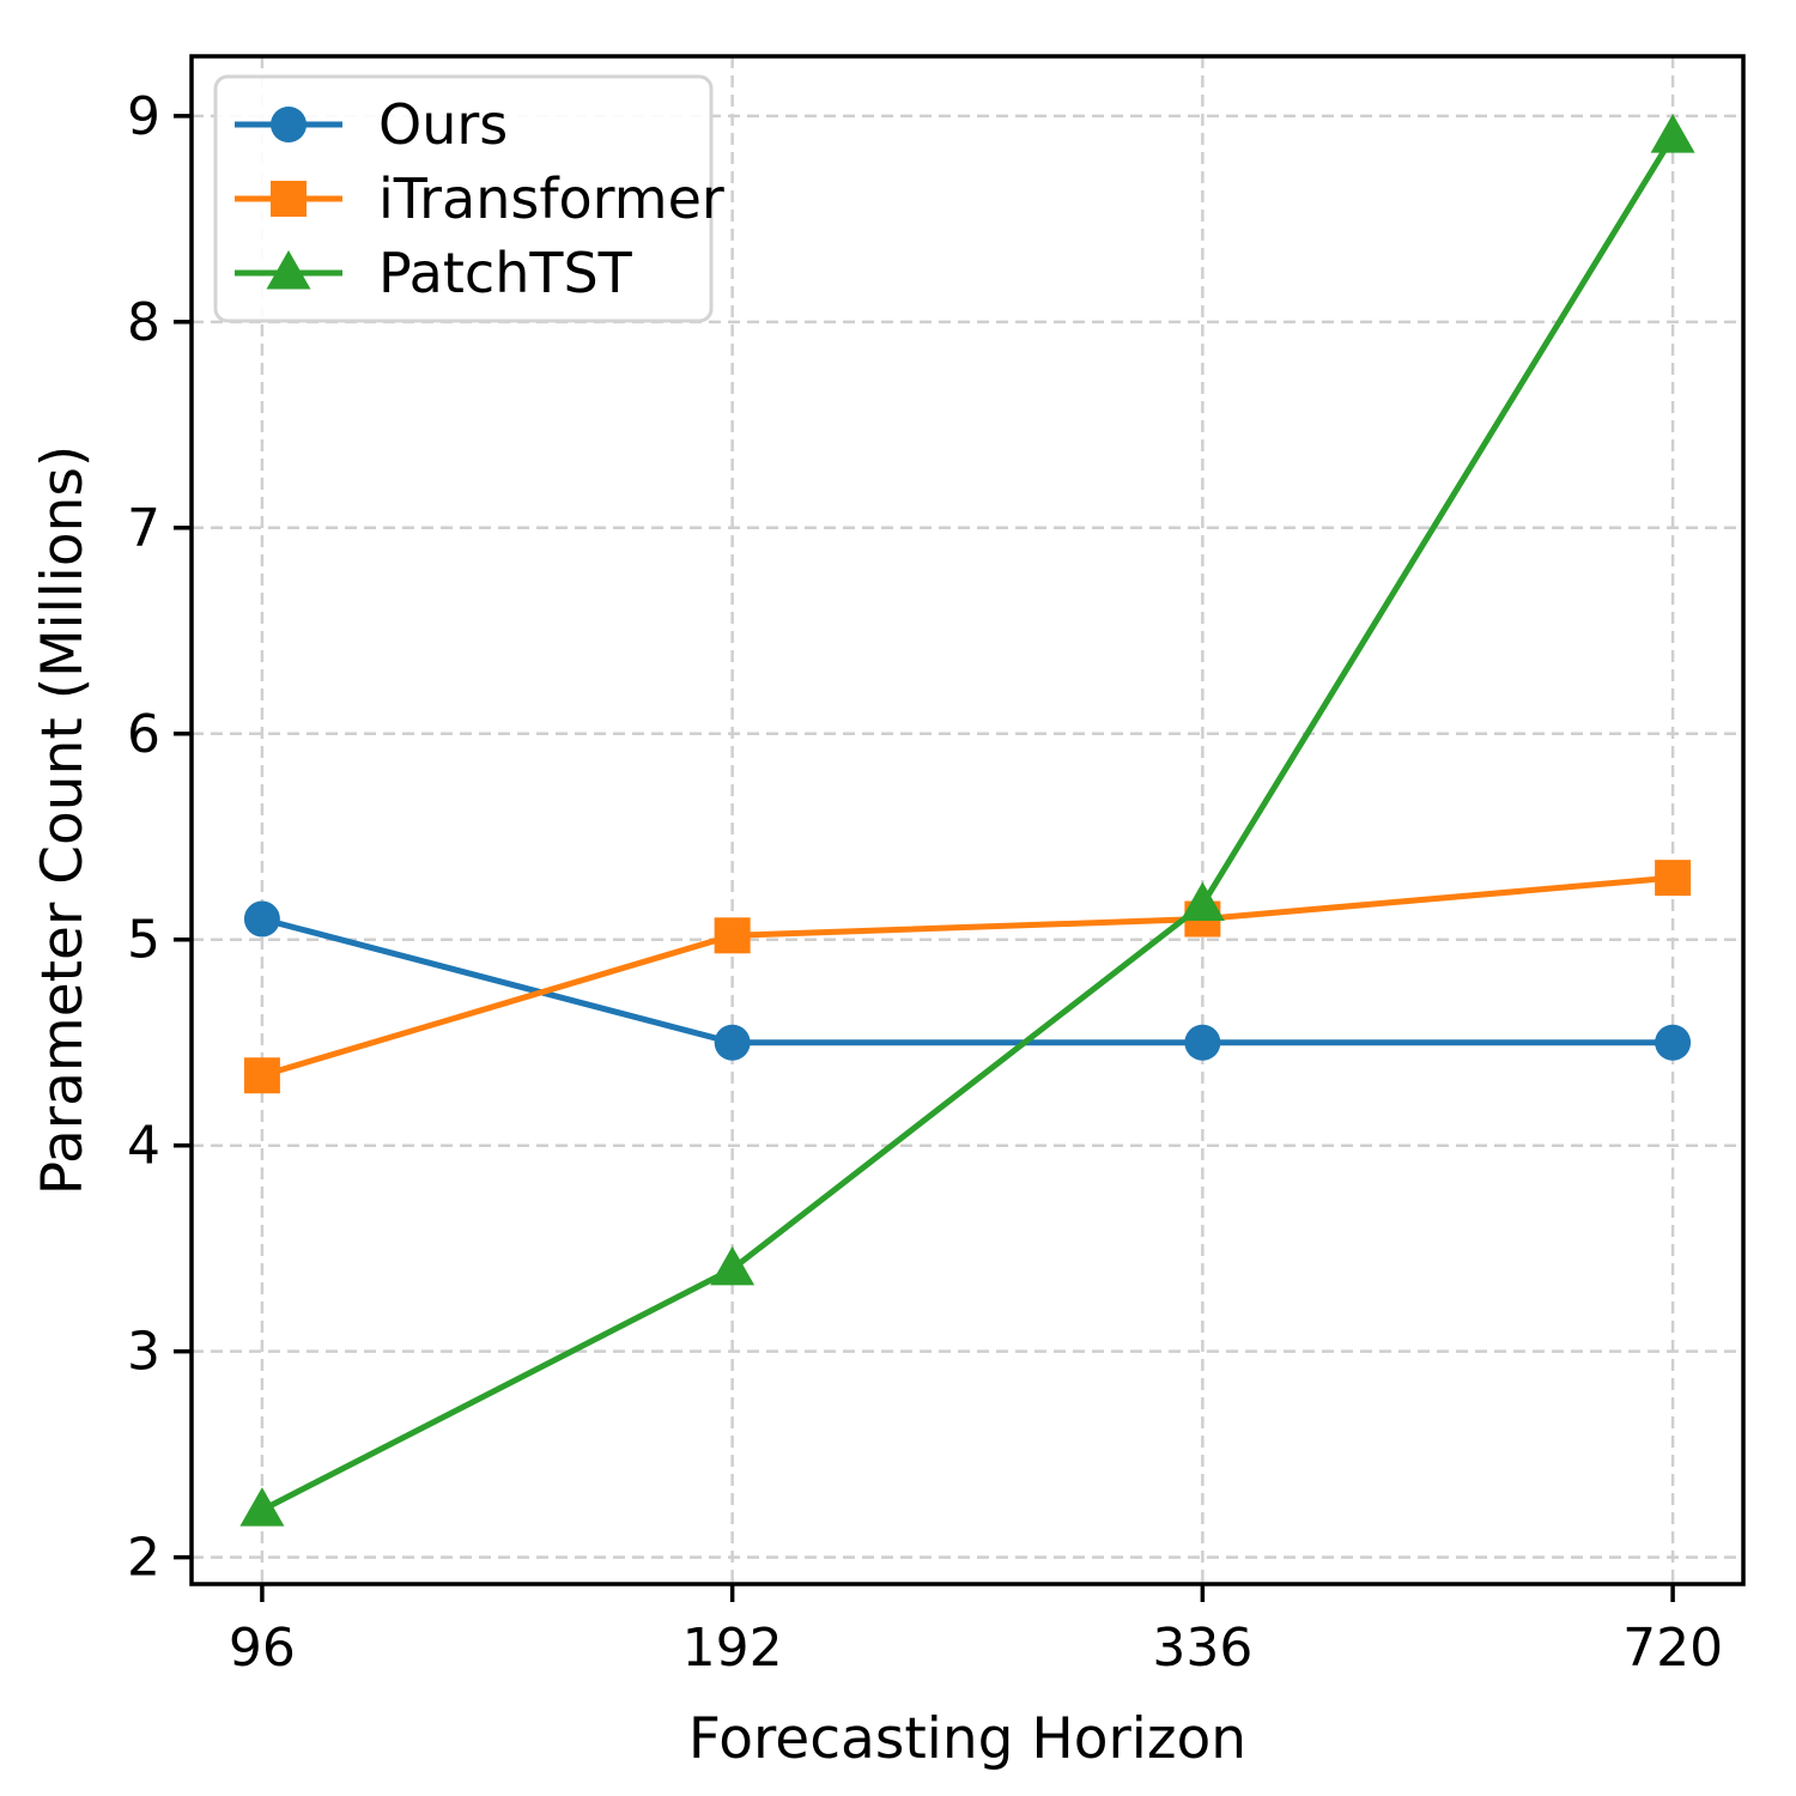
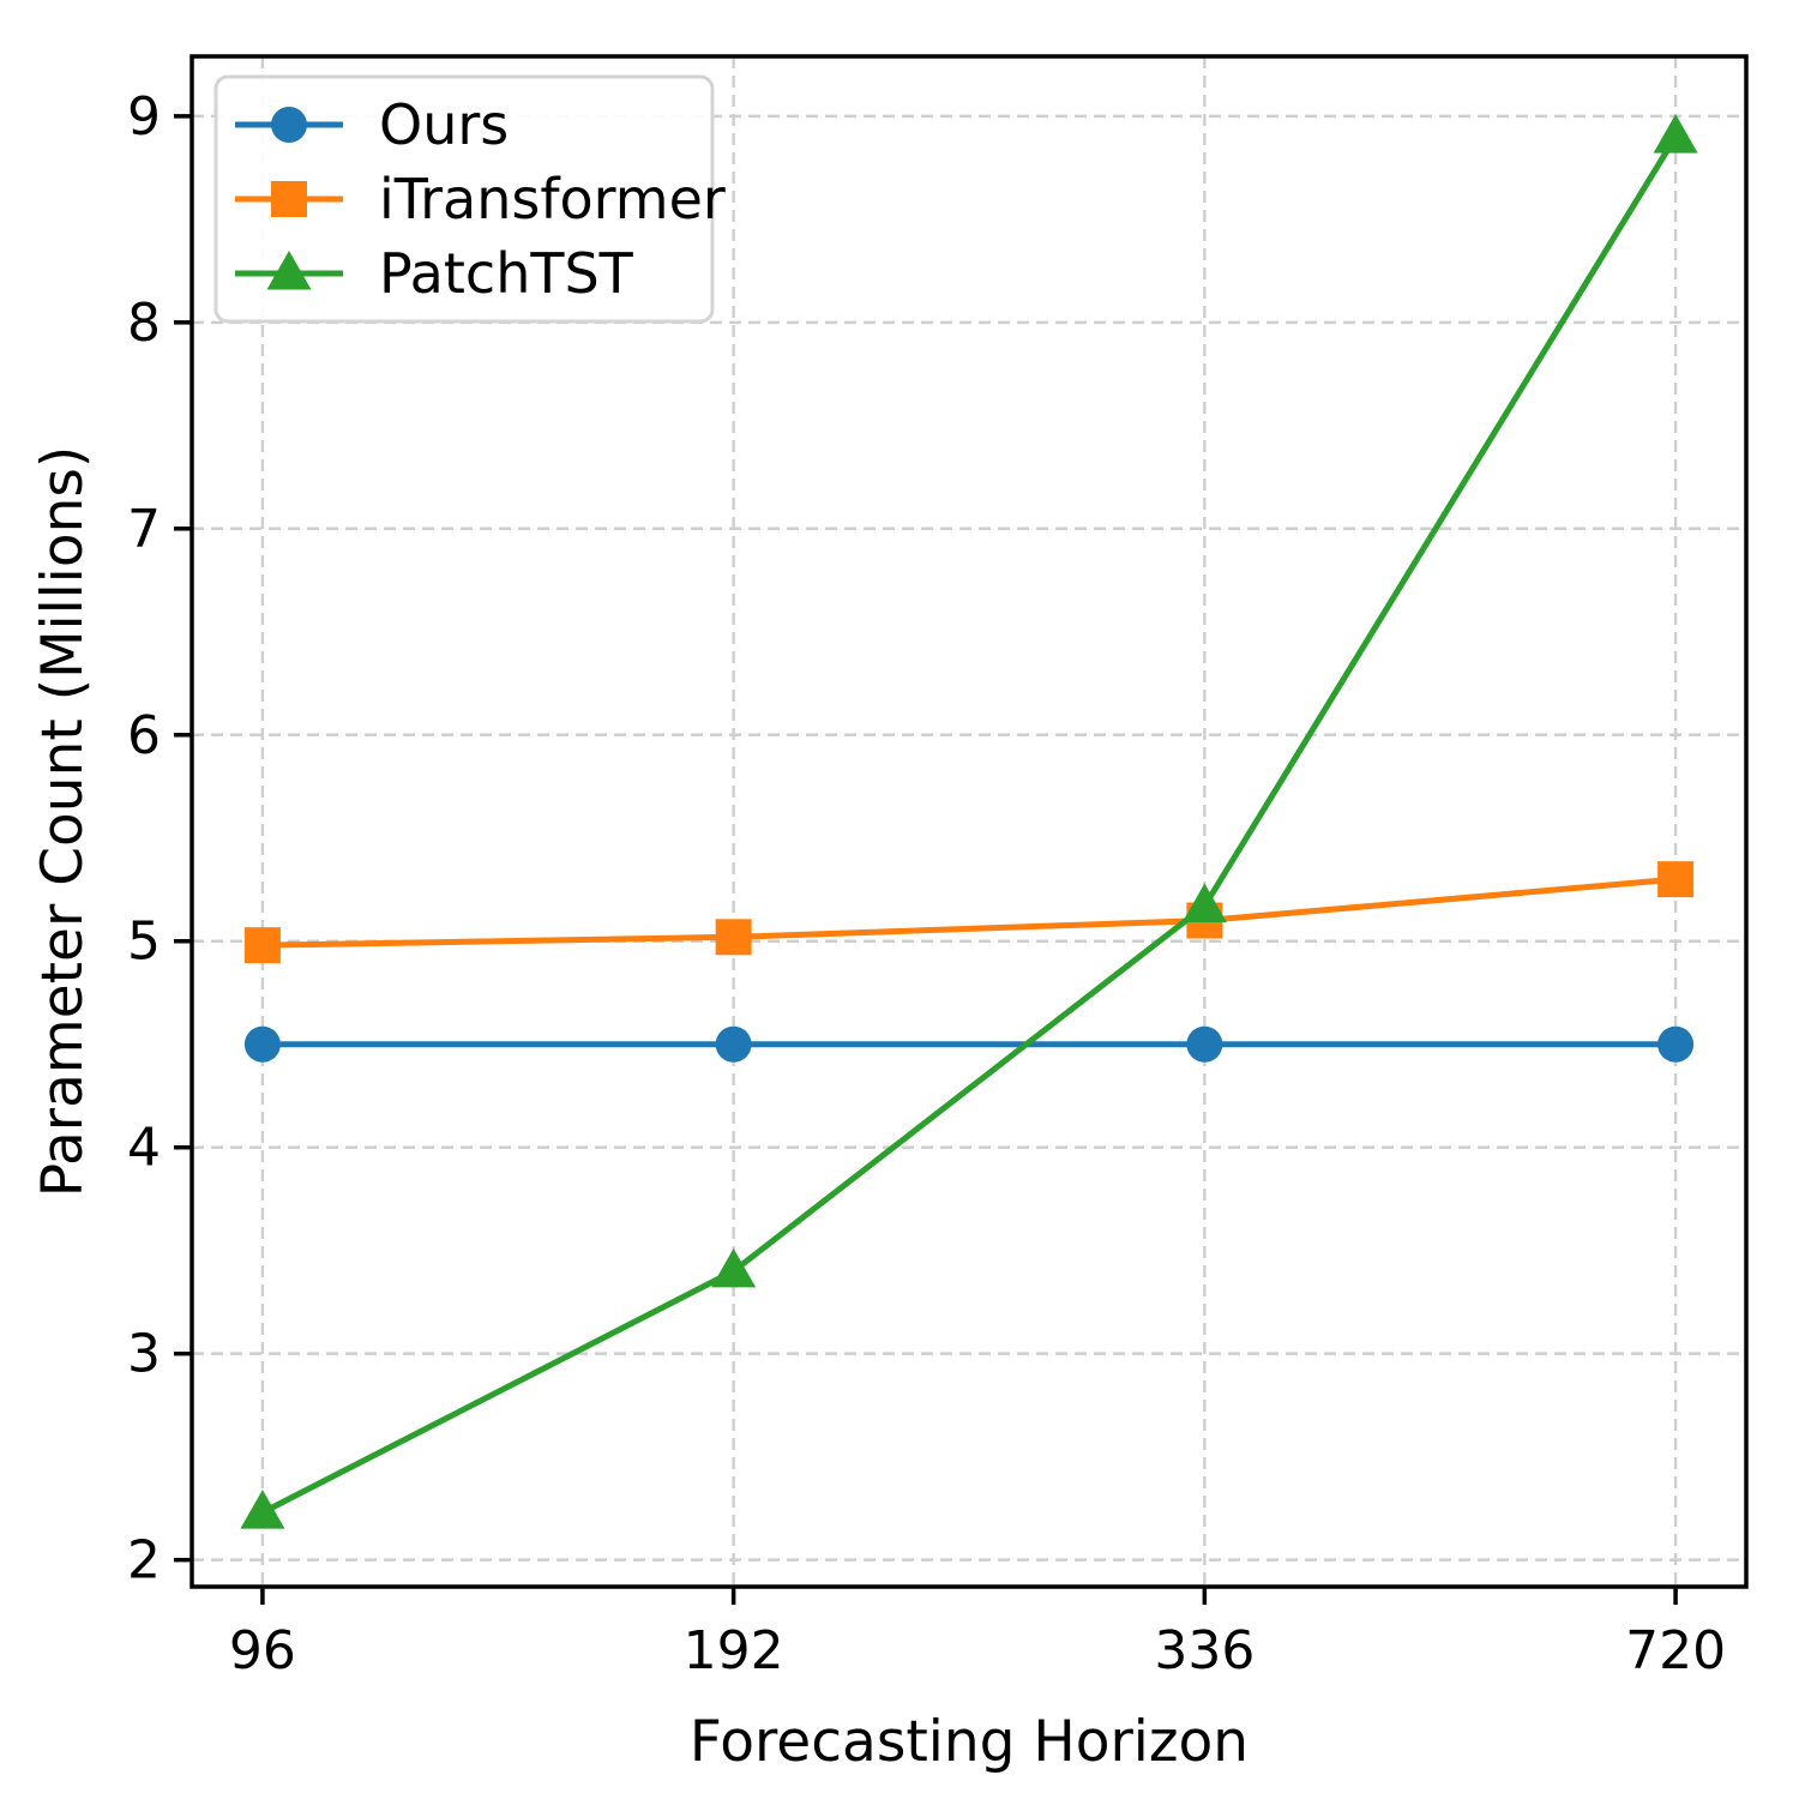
Ours/96: 5.1 -> 4.5
iTransformer/96: 4.34 -> 4.98
